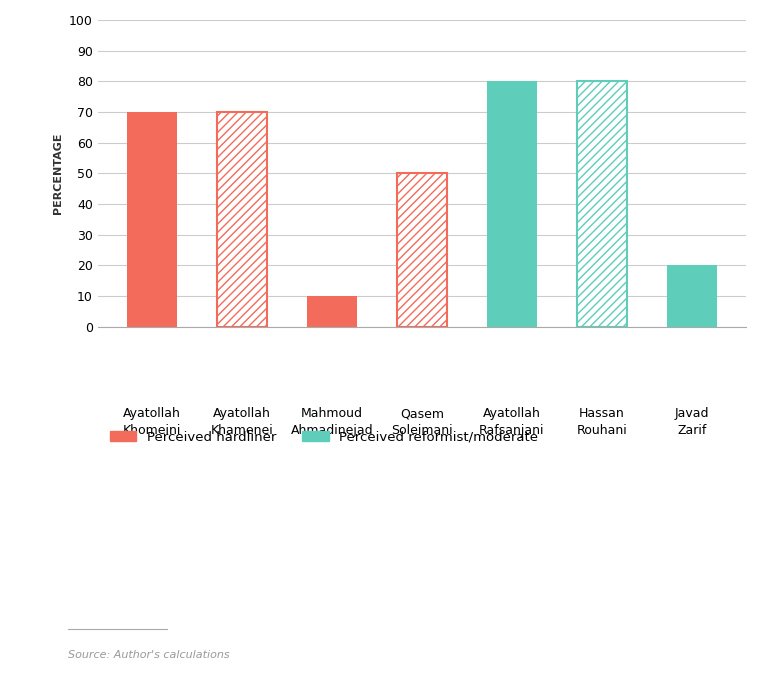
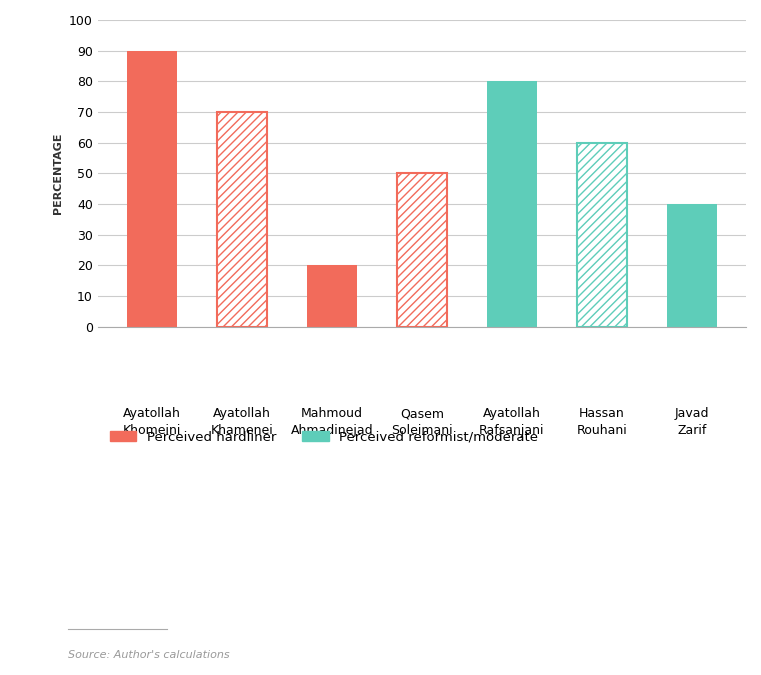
Ayatollah Khomeini: 70 -> 90
Mahmoud Ahmadinejad: 10 -> 20
Hassan Rouhani: 80 -> 60
Javad Zarif: 20 -> 40
